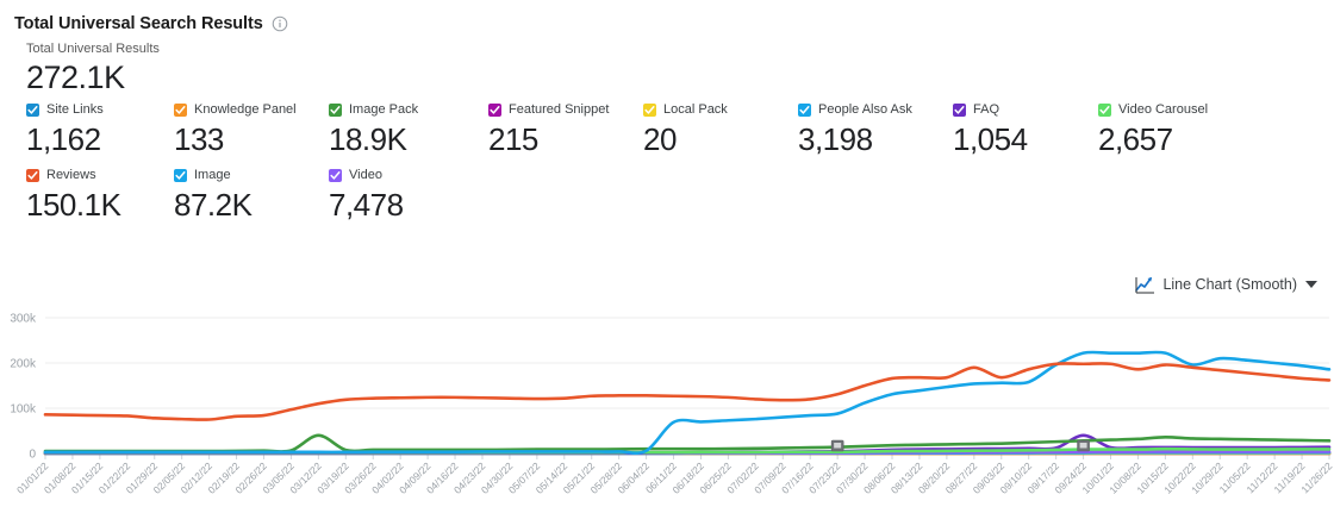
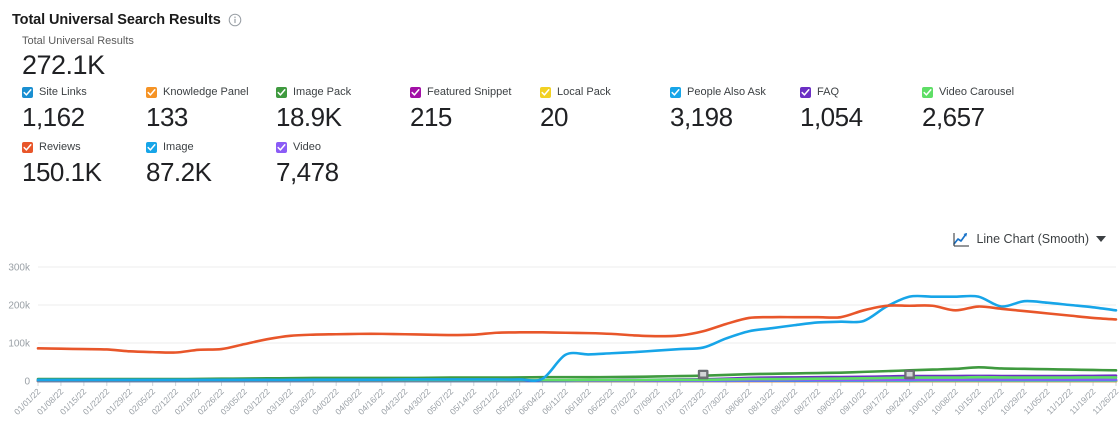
Image Pack/03/12/22: 40k -> 10k
Reviews/08/27/22: 190k -> 170k
FAQ/09/24/22: 40k -> 10k
